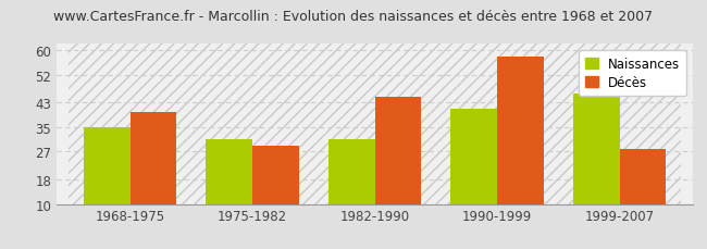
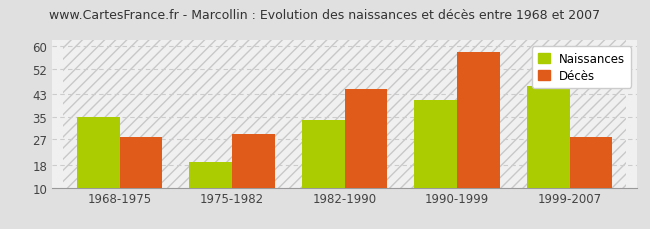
Décès/1968-1975: 40 -> 28
Naissances/1975-1982: 31 -> 19
Naissances/1982-1990: 31 -> 34
